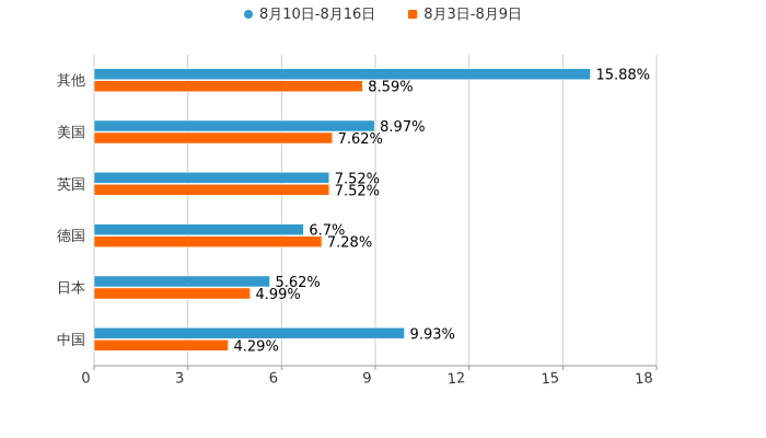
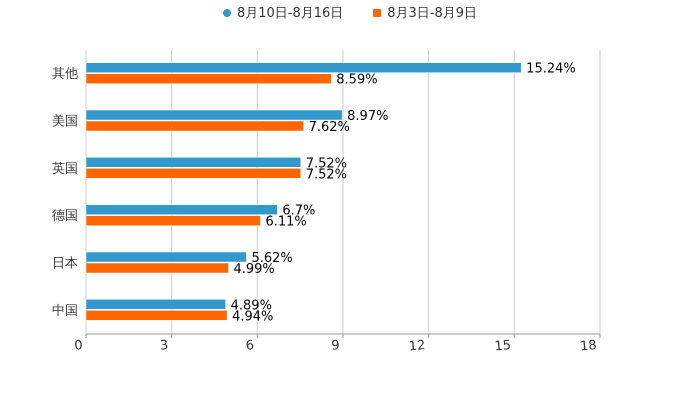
8月10日-8月16日/其他: 15.88% -> 15.24%
8月3日-8月9日/德国: 7.28% -> 6.11%
8月10日-8月16日/中国: 9.93% -> 4.89%
8月3日-8月9日/中国: 4.29% -> 4.94%
